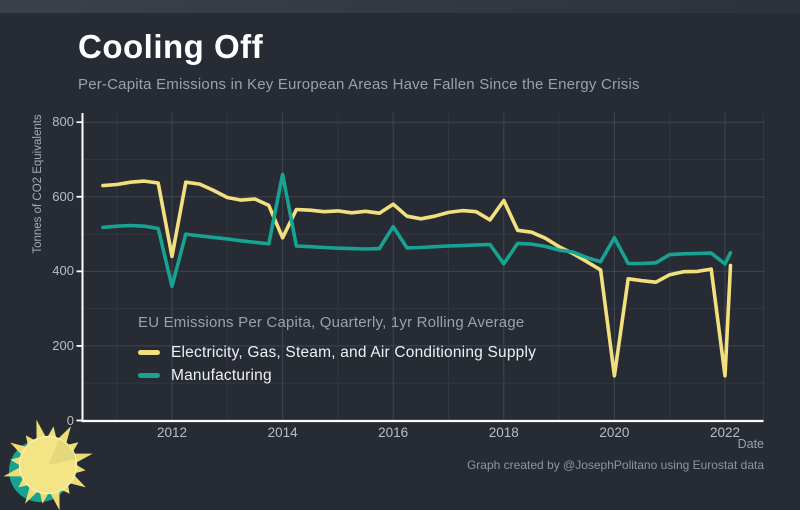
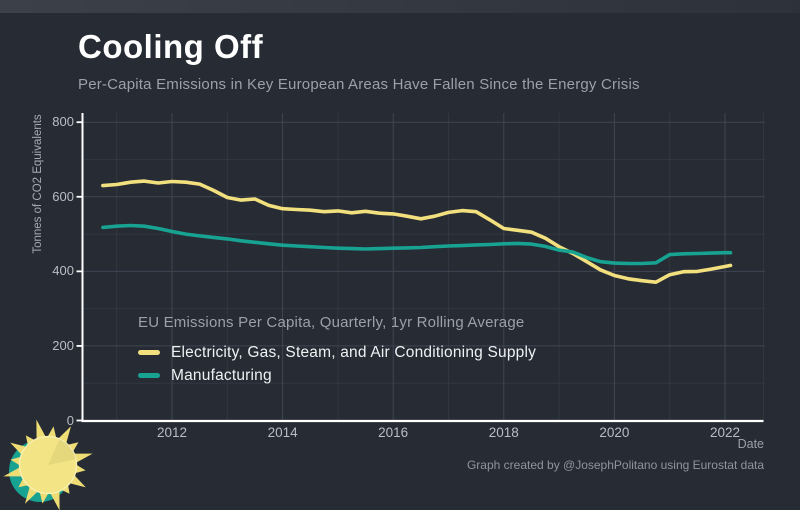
Electricity, Gas, Steam, and Air Conditioning Supply/2012: 440 -> 640
Manufacturing/2012: 360 -> 510
Electricity, Gas, Steam, and Air Conditioning Supply/2014: 490 -> 570
Manufacturing/2014: 660 -> 470
Electricity, Gas, Steam, and Air Conditioning Supply/2016: 580 -> 550
Manufacturing/2016: 520 -> 460
Electricity, Gas, Steam, and Air Conditioning Supply/2018: 590 -> 520
Manufacturing/2018: 420 -> 470
Electricity, Gas, Steam, and Air Conditioning Supply/2020: 120 -> 390
Manufacturing/2020: 490 -> 420
Electricity, Gas, Steam, and Air Conditioning Supply/2022: 120 -> 410
Manufacturing/2022: 420 -> 450
